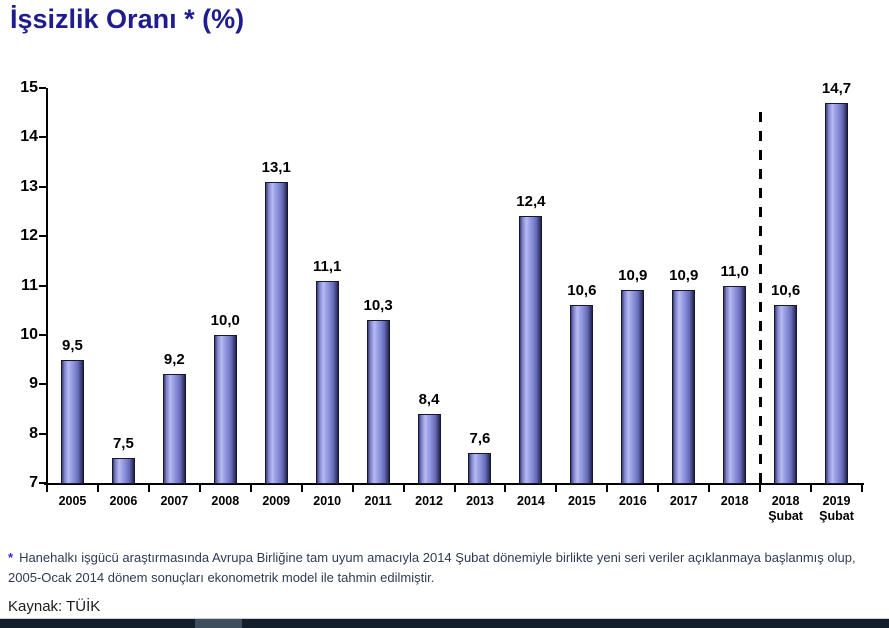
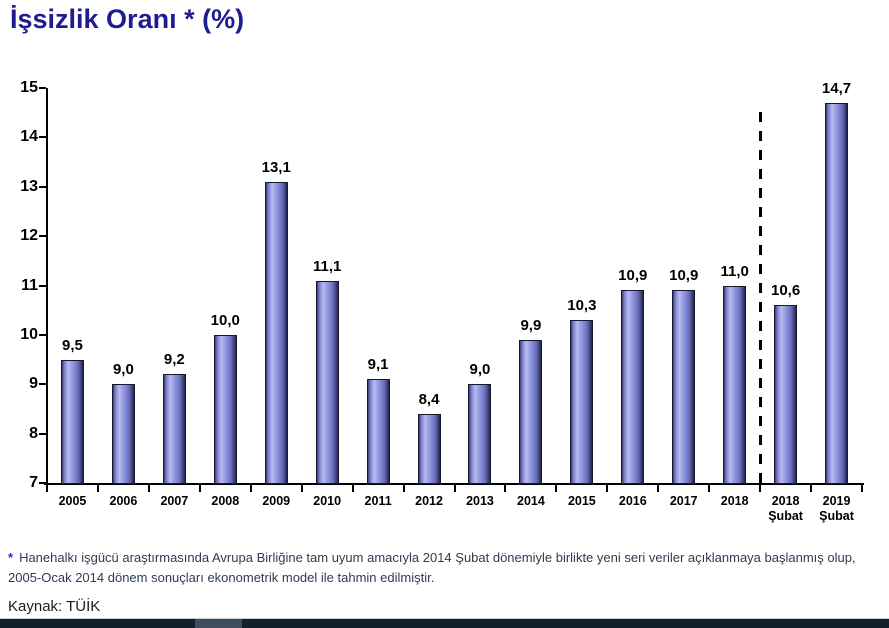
2006: 7,5 -> 9,0
2011: 10,3 -> 9,1
2013: 7,6 -> 9,0
2014: 12,4 -> 9,9
2015: 10,6 -> 10,3
